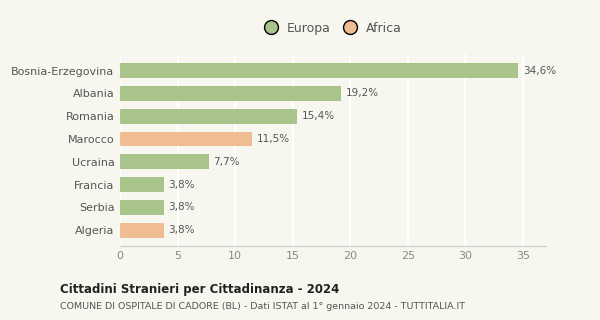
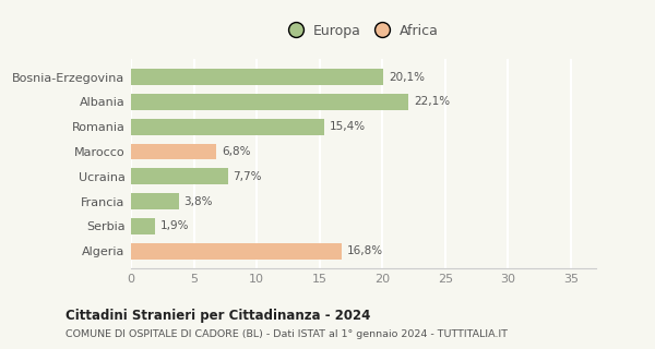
Bosnia-Erzegovina: 34,6% -> 20,1%
Albania: 19,2% -> 22,1%
Marocco: 11,5% -> 6,8%
Serbia: 3,8% -> 1,9%
Algeria: 3,8% -> 16,8%
